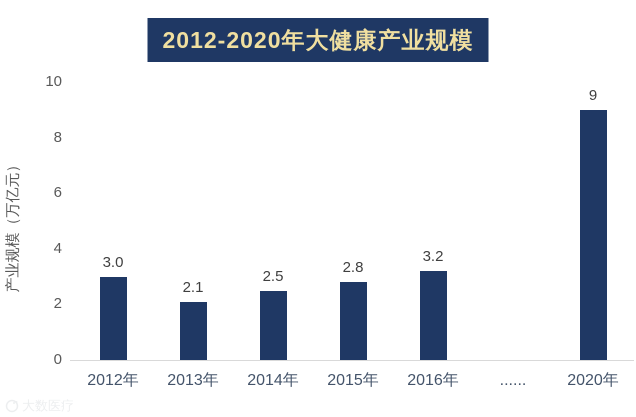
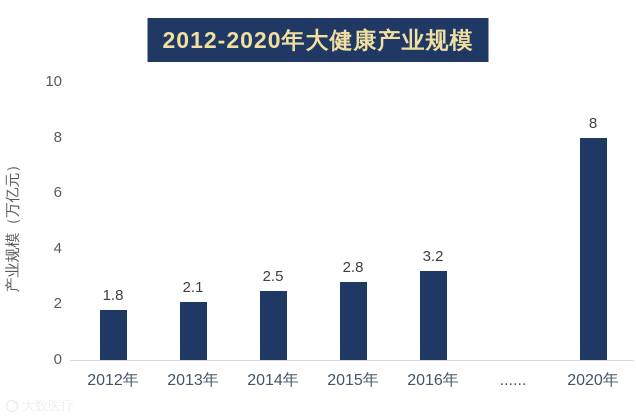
2012年: 3.0 -> 1.8
2020年: 9 -> 8
